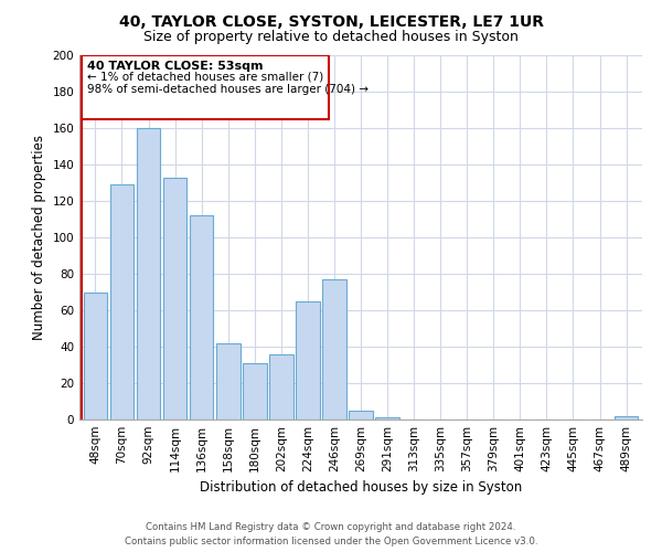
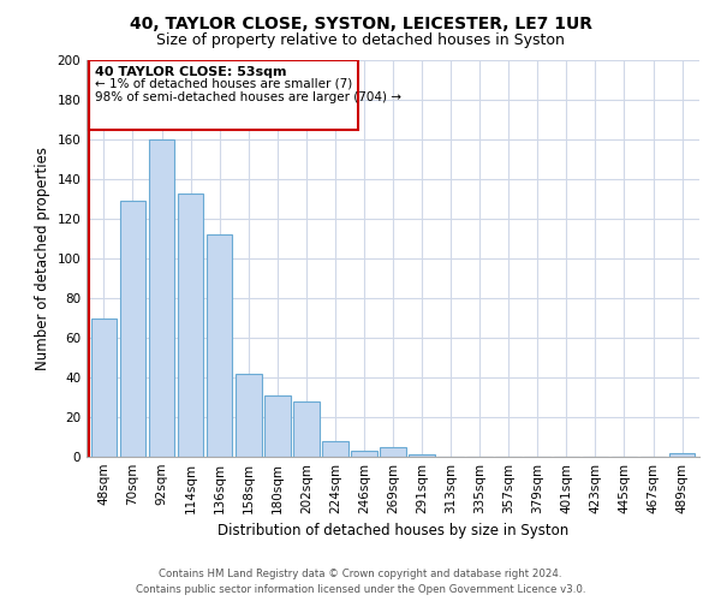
202sqm: 36 -> 28
224sqm: 65 -> 8
246sqm: 77 -> 3
